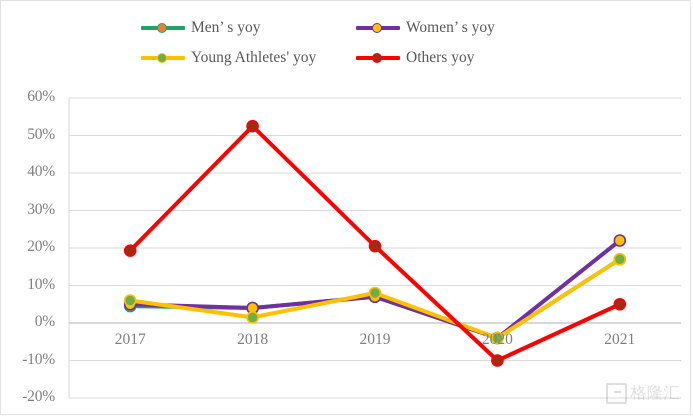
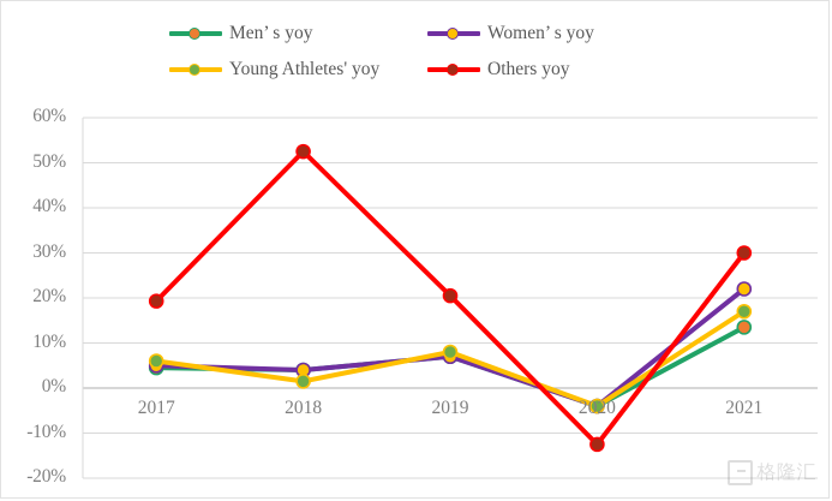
Others yoy/2020: -10% -> -12%
Men’ s yoy/2021: 17% -> 14%
Others yoy/2021: 5% -> 30%
